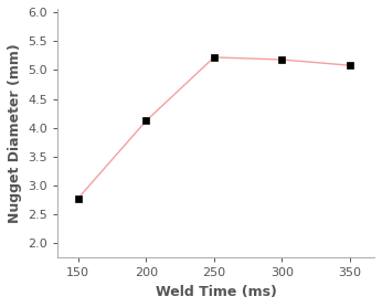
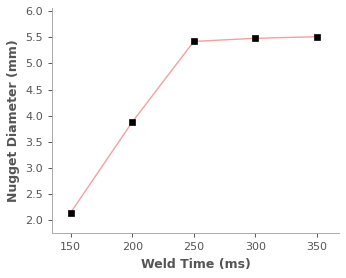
150: 2.78 -> 2.15
200: 4.12 -> 3.88
250: 5.22 -> 5.42
300: 5.18 -> 5.48
350: 5.08 -> 5.51
